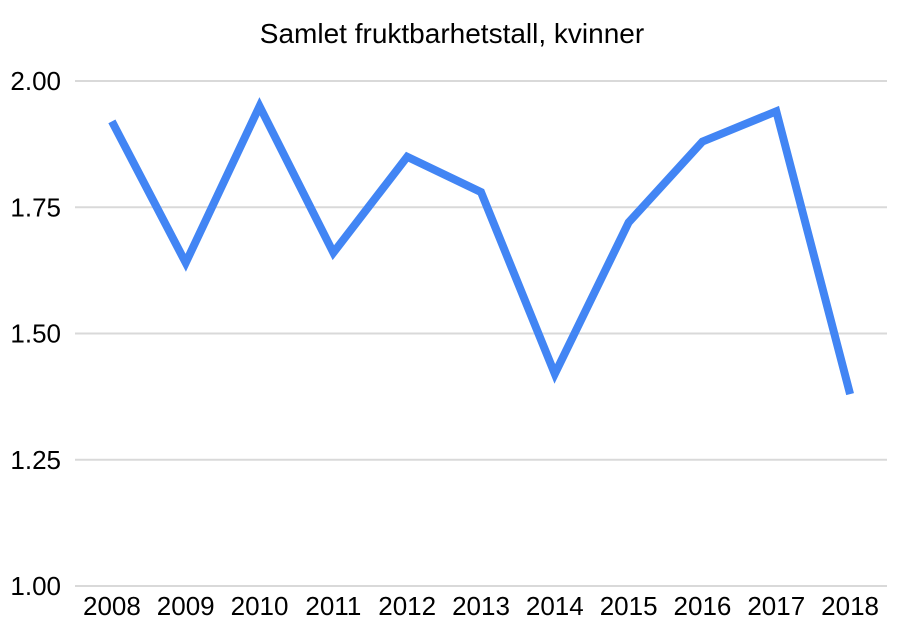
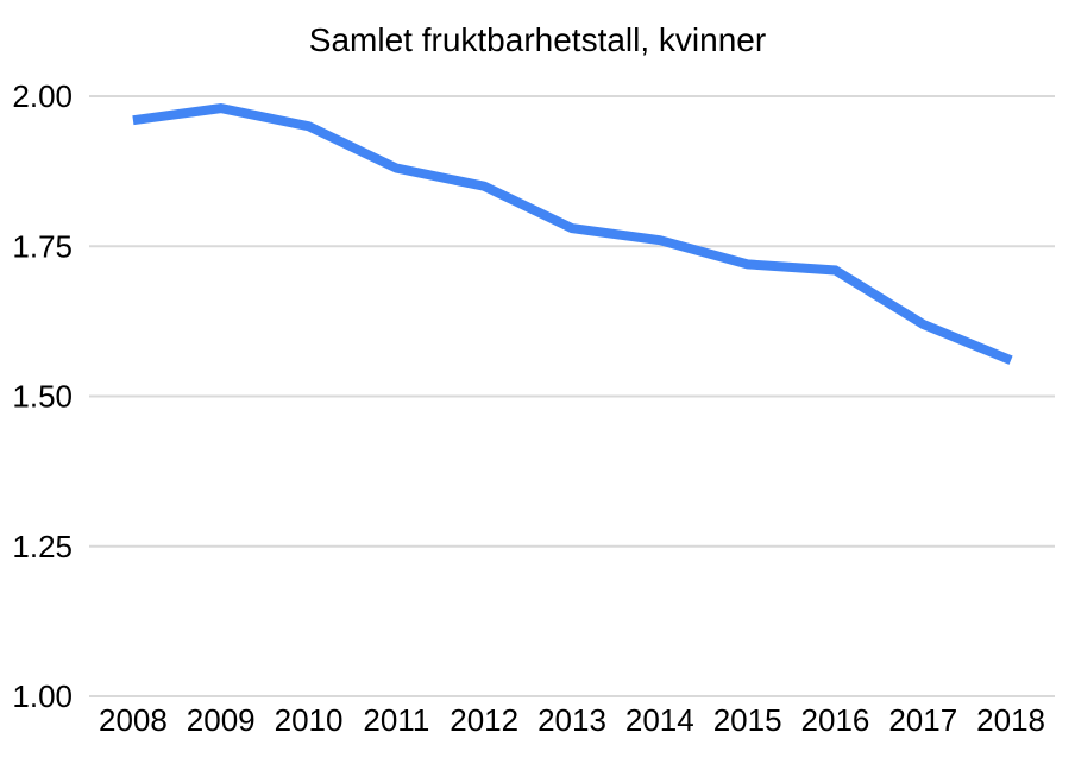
2008: 1.92 -> 1.96
2009: 1.64 -> 1.98
2011: 1.66 -> 1.88
2014: 1.42 -> 1.76
2016: 1.88 -> 1.71
2017: 1.94 -> 1.62
2018: 1.38 -> 1.56
